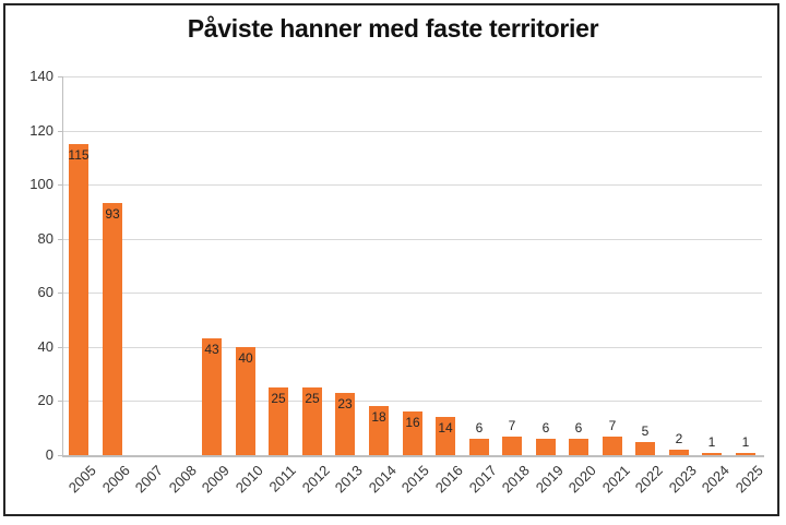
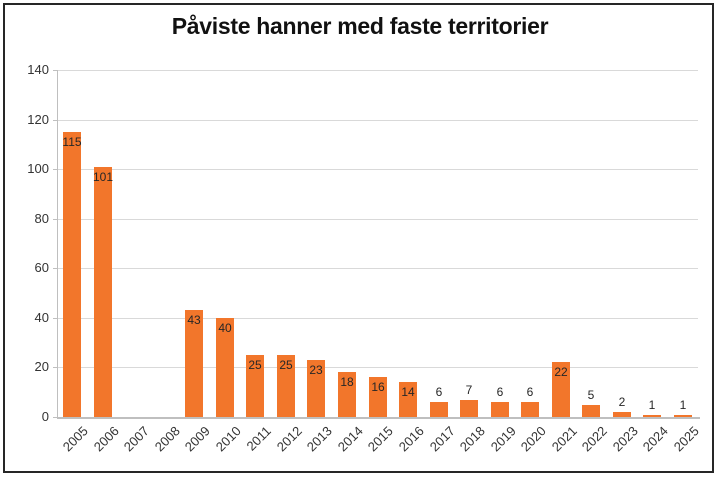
2006: 93 -> 101
2021: 7 -> 22
